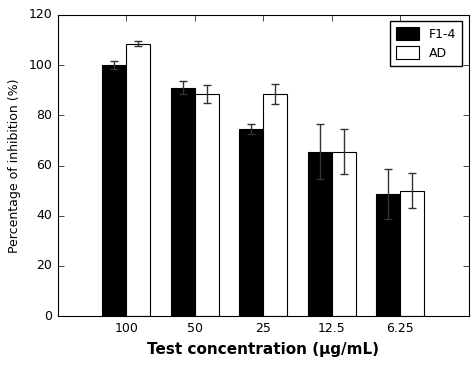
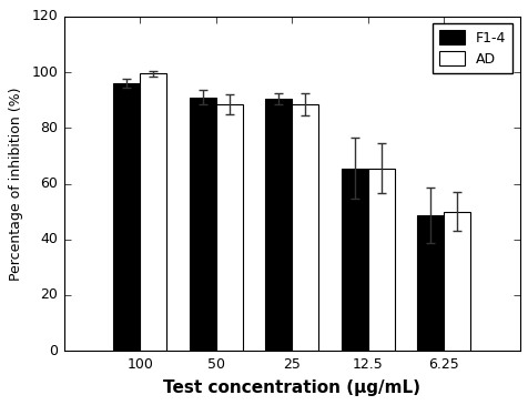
F1-4/100: 100.0 -> 96.0
AD/100: 108.5 -> 99.5
F1-4/25: 74.5 -> 90.5
